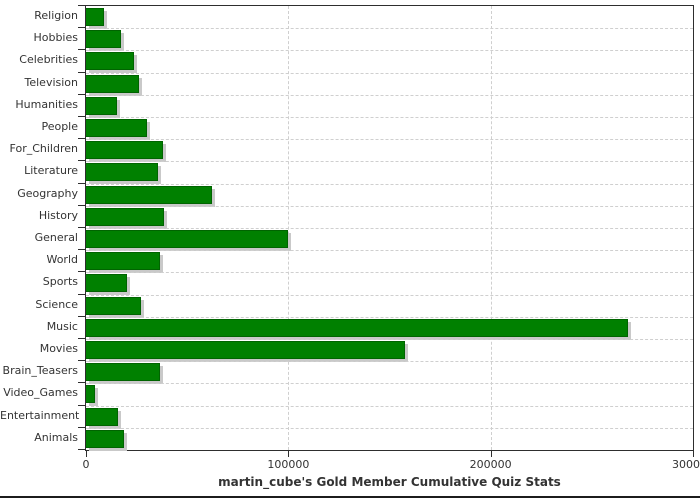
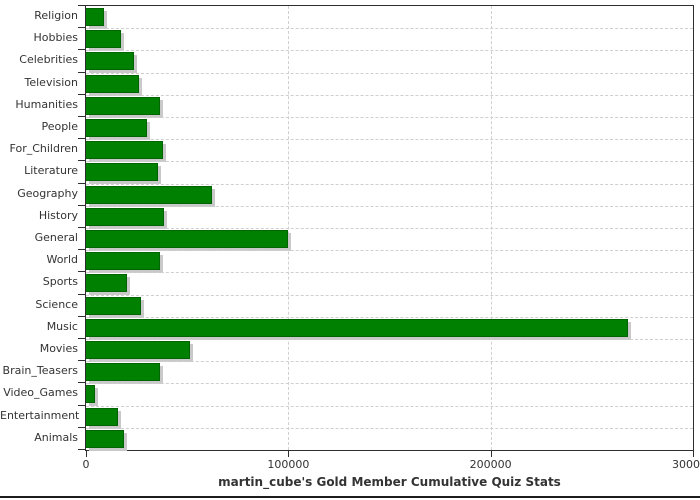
Humanities: 15000 -> 36000
Movies: 157000 -> 51000
